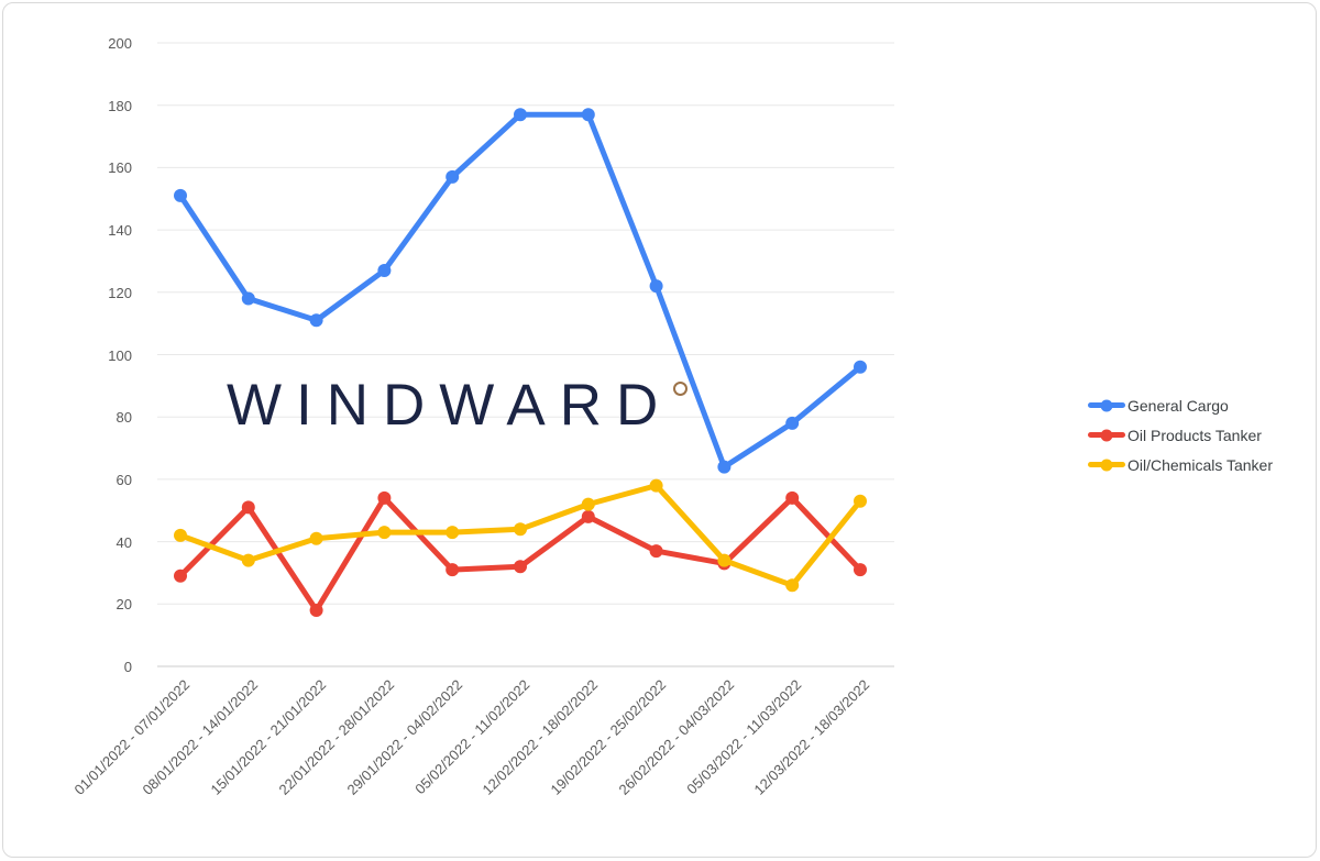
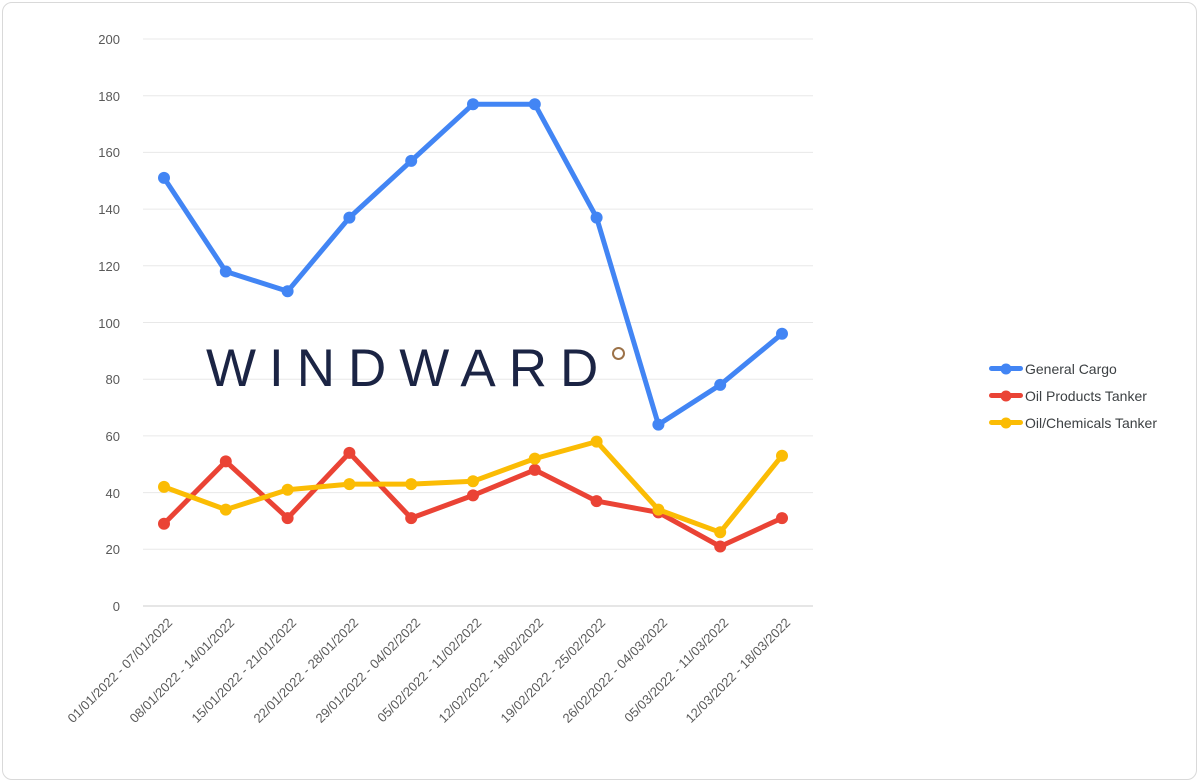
Oil Products Tanker/15/01/2022 - 21/01/2022: 18 -> 31
General Cargo/22/01/2022 - 28/01/2022: 127 -> 137
Oil Products Tanker/05/02/2022 - 11/02/2022: 32 -> 39
General Cargo/19/02/2022 - 25/02/2022: 122 -> 137
Oil Products Tanker/05/03/2022 - 11/03/2022: 54 -> 21
